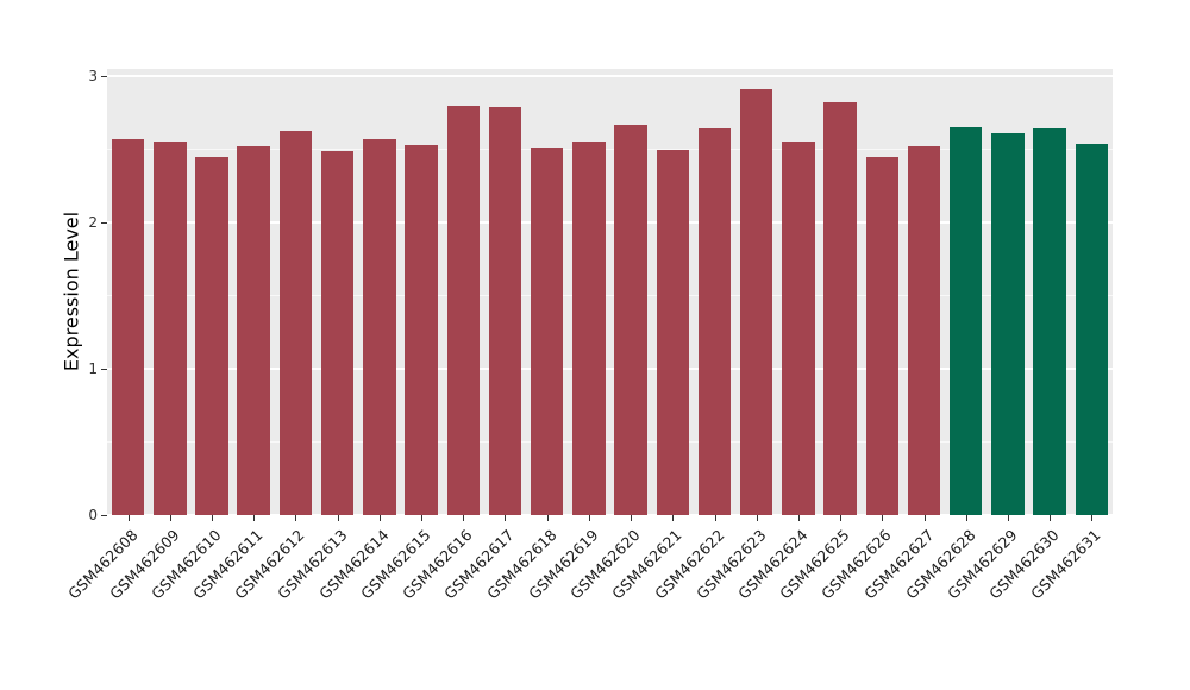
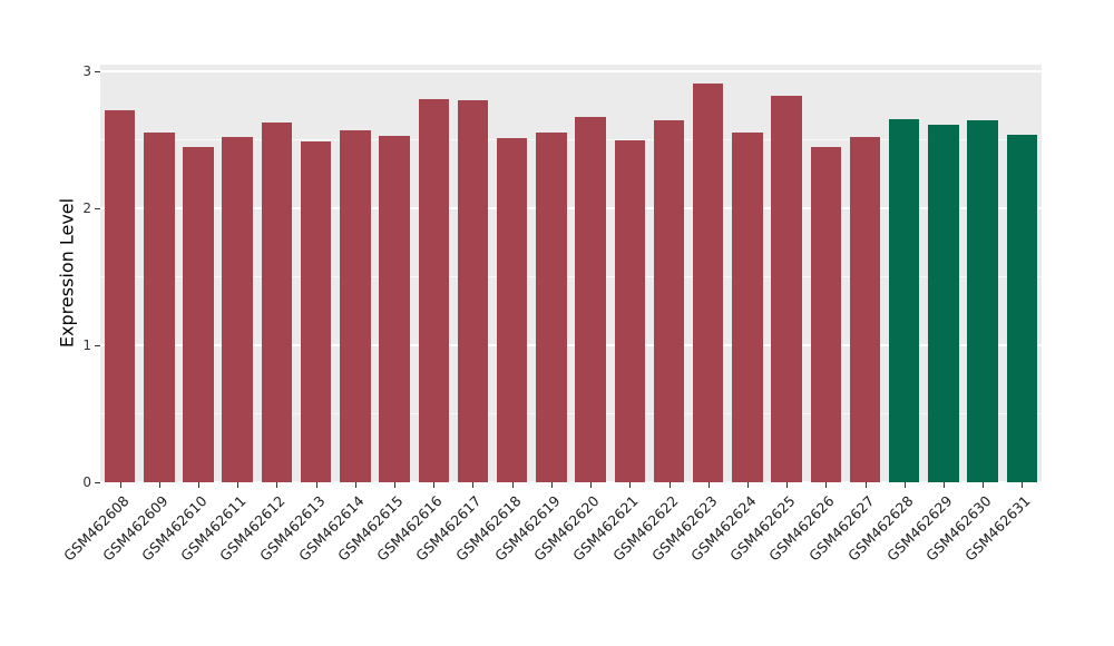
GSM462608: 2.57 -> 2.72
